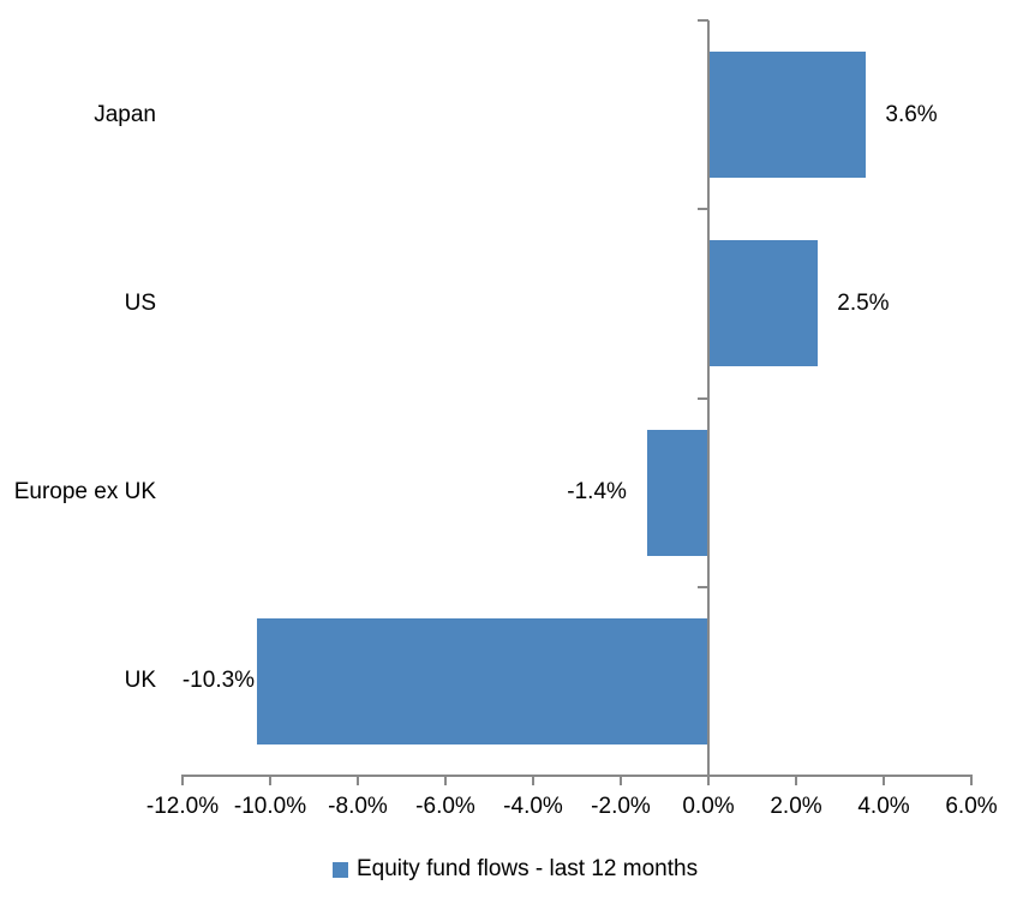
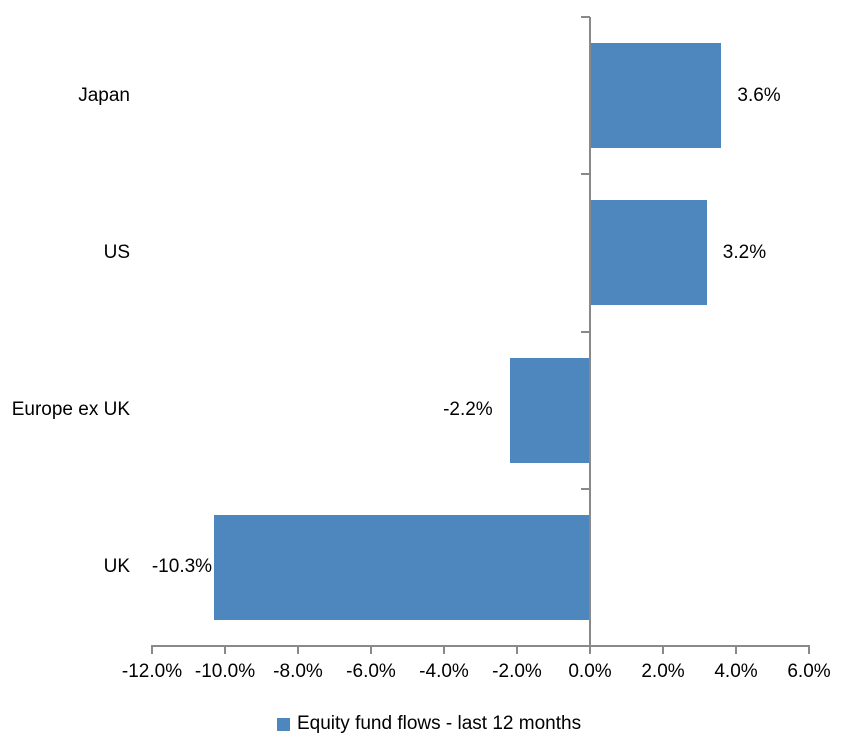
US: 2.5% -> 3.2%
Europe ex UK: -1.4% -> -2.2%
